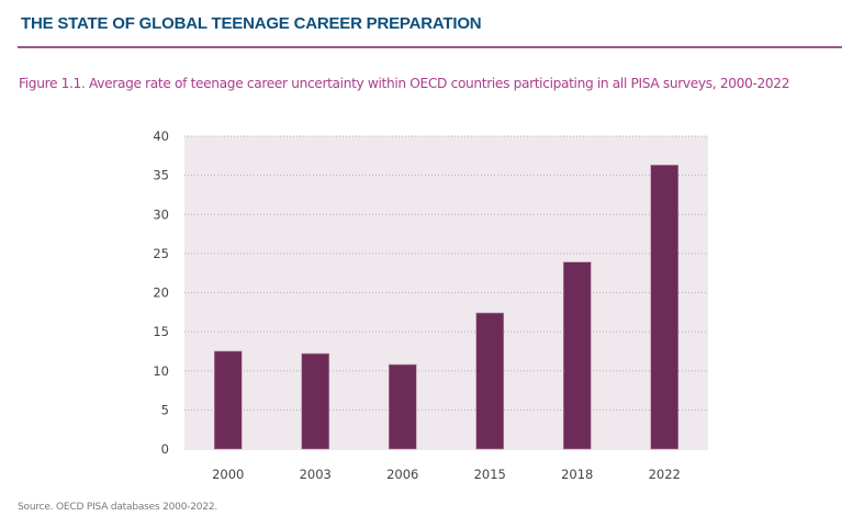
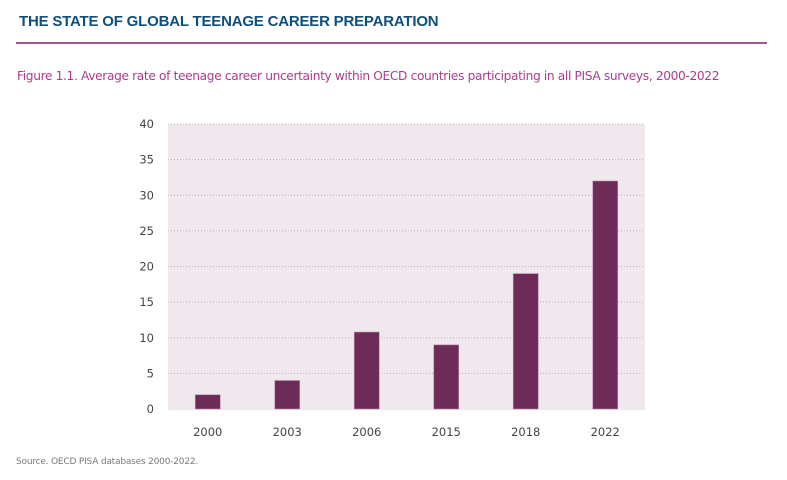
2000: 12 -> 2
2003: 12 -> 4
2015: 17 -> 9
2018: 24 -> 19
2022: 36 -> 32
